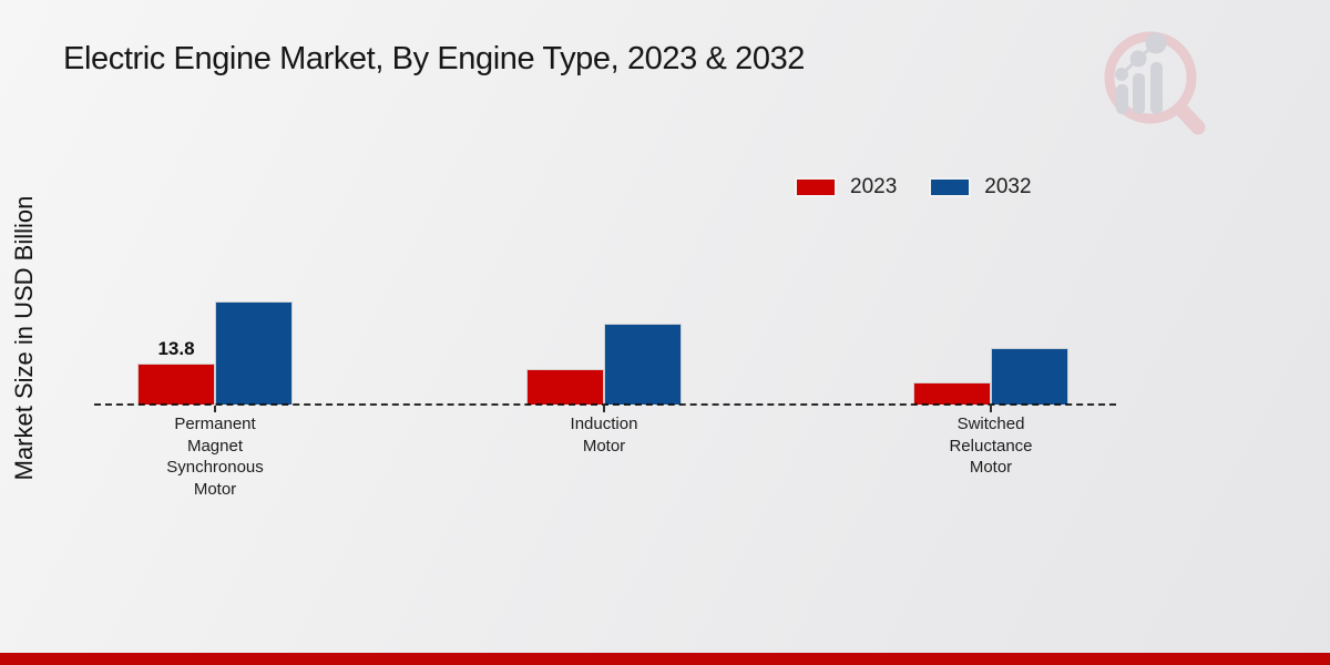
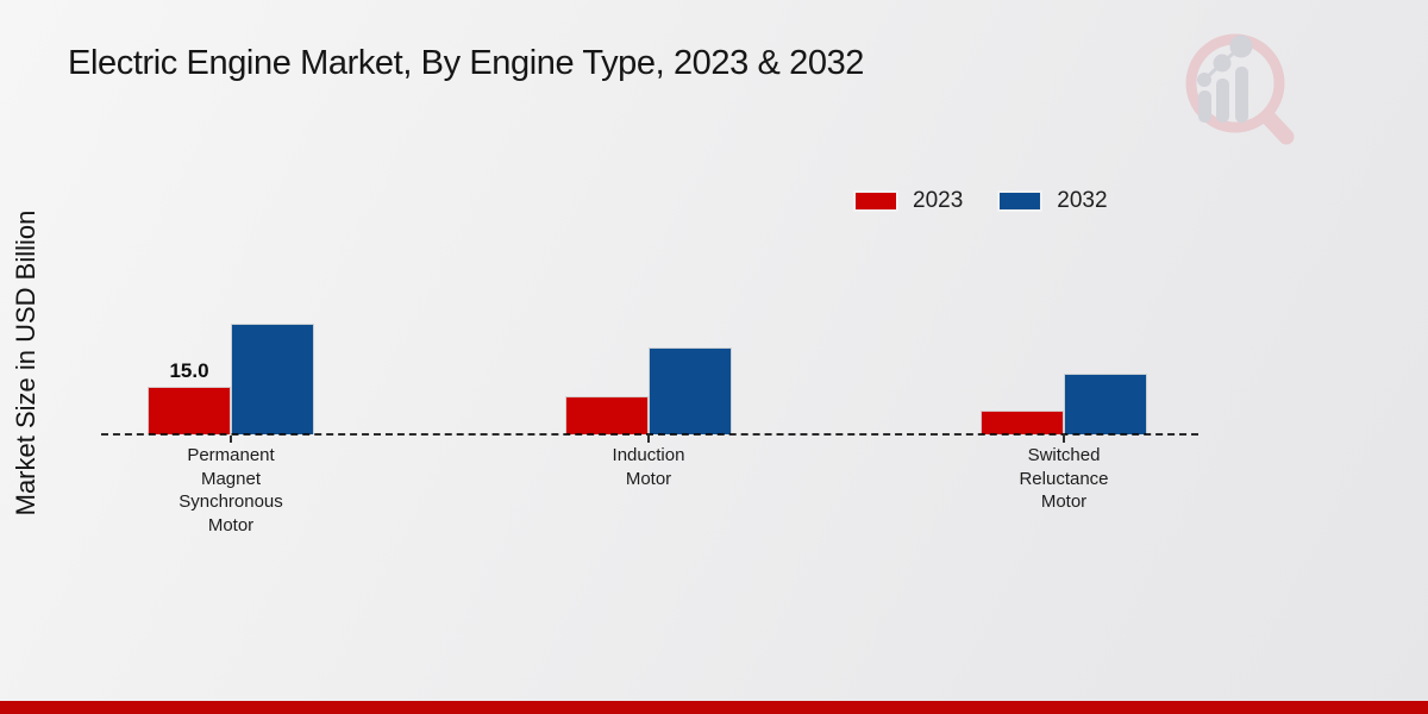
2023/Permanent Magnet Synchronous Motor: 13.8 -> 15.0
